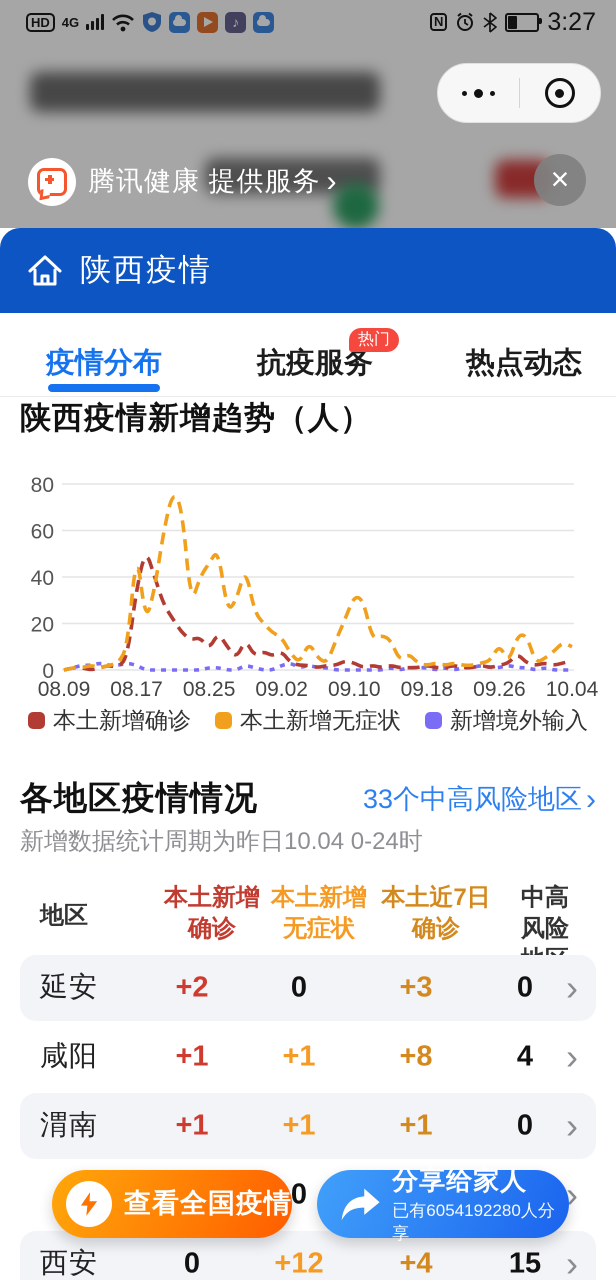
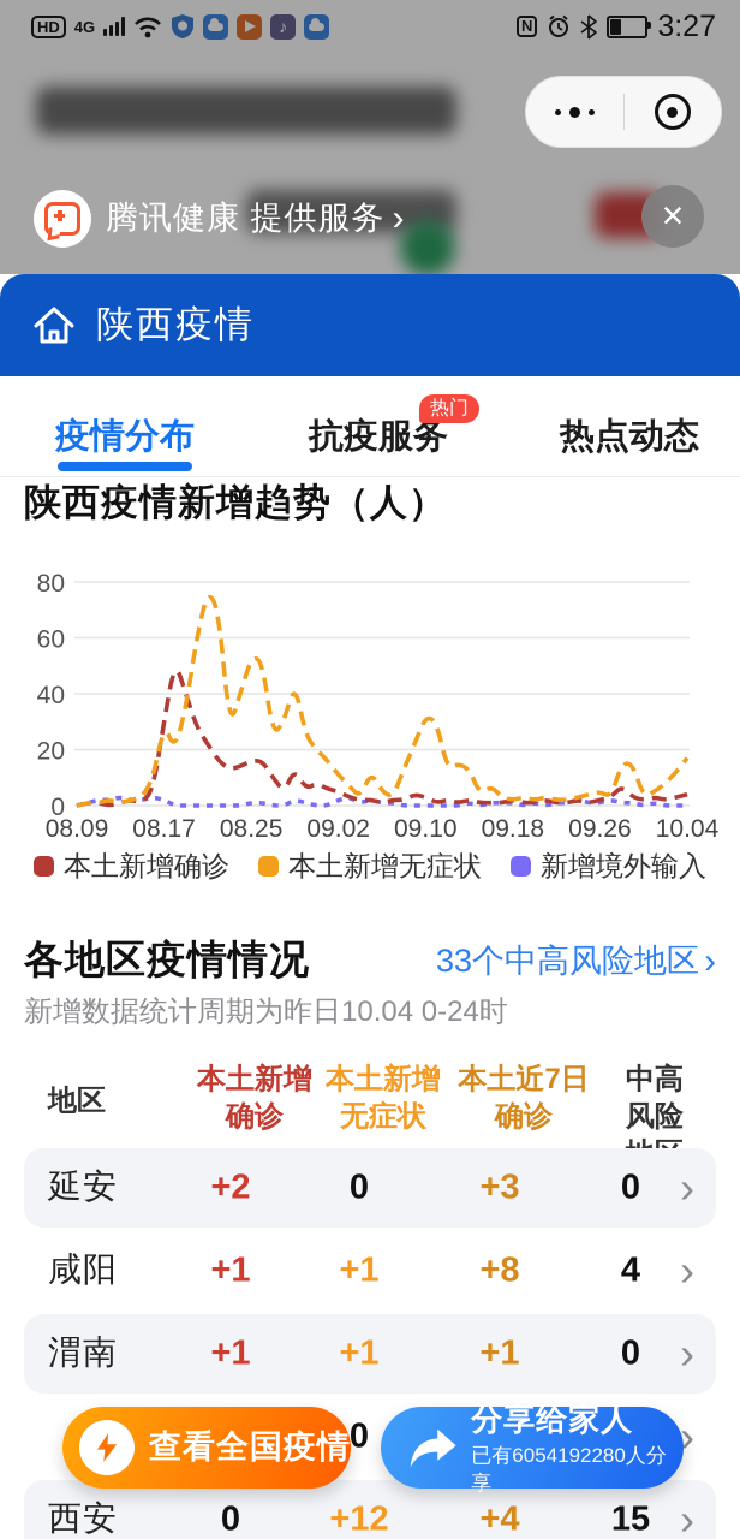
本土新增确诊/08.17: 35 -> 30
本土新增无症状/08.17: 53 -> 29
本土新增确诊/08.25: 9 -> 16
本土新增无症状/08.25: 46 -> 53
本土新增确诊/09.02: 8 -> 5
本土新增无症状/09.02: 14 -> 11
本土新增无症状/09.26: 11 -> 5
本土新增无症状/10.04: 10 -> 17
